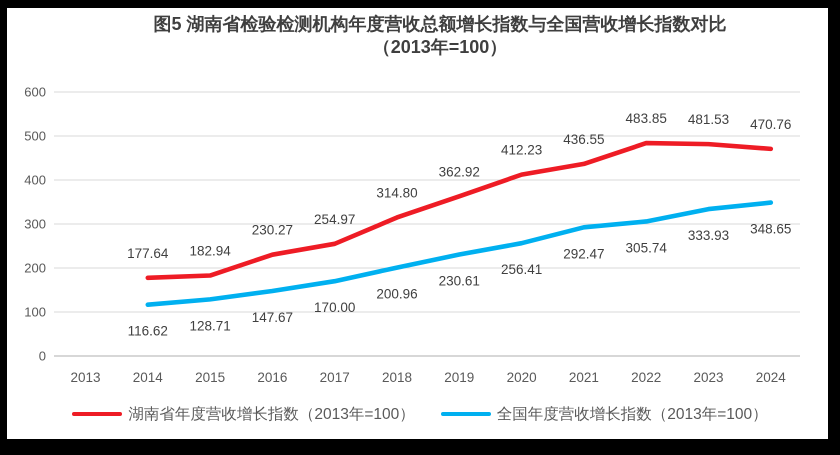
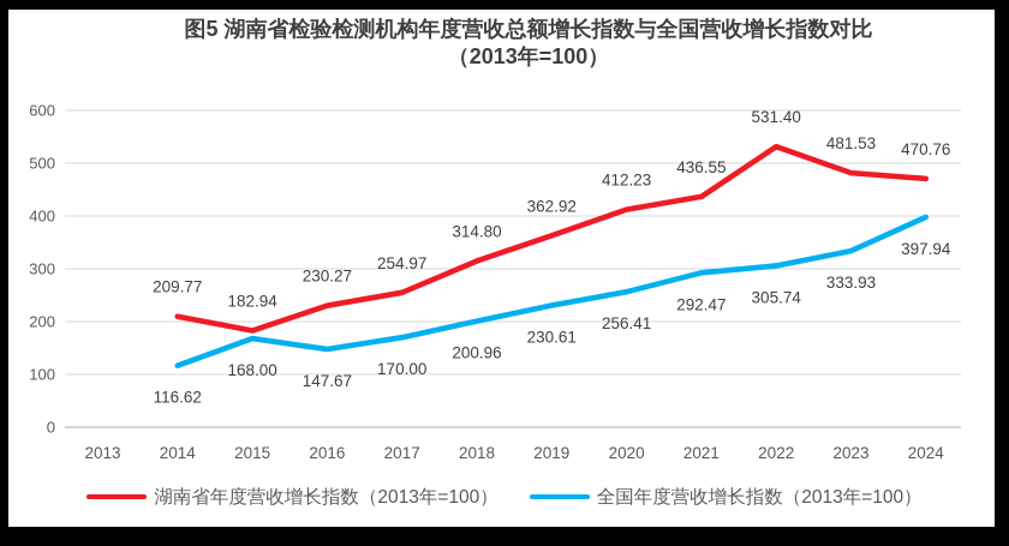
湖南省年度营收增长指数（2013年=100）/2014: 177.64 -> 209.77
全国年度营收增长指数（2013年=100）/2015: 128.71 -> 168.00
湖南省年度营收增长指数（2013年=100）/2022: 483.85 -> 531.40
全国年度营收增长指数（2013年=100）/2024: 348.65 -> 397.94
